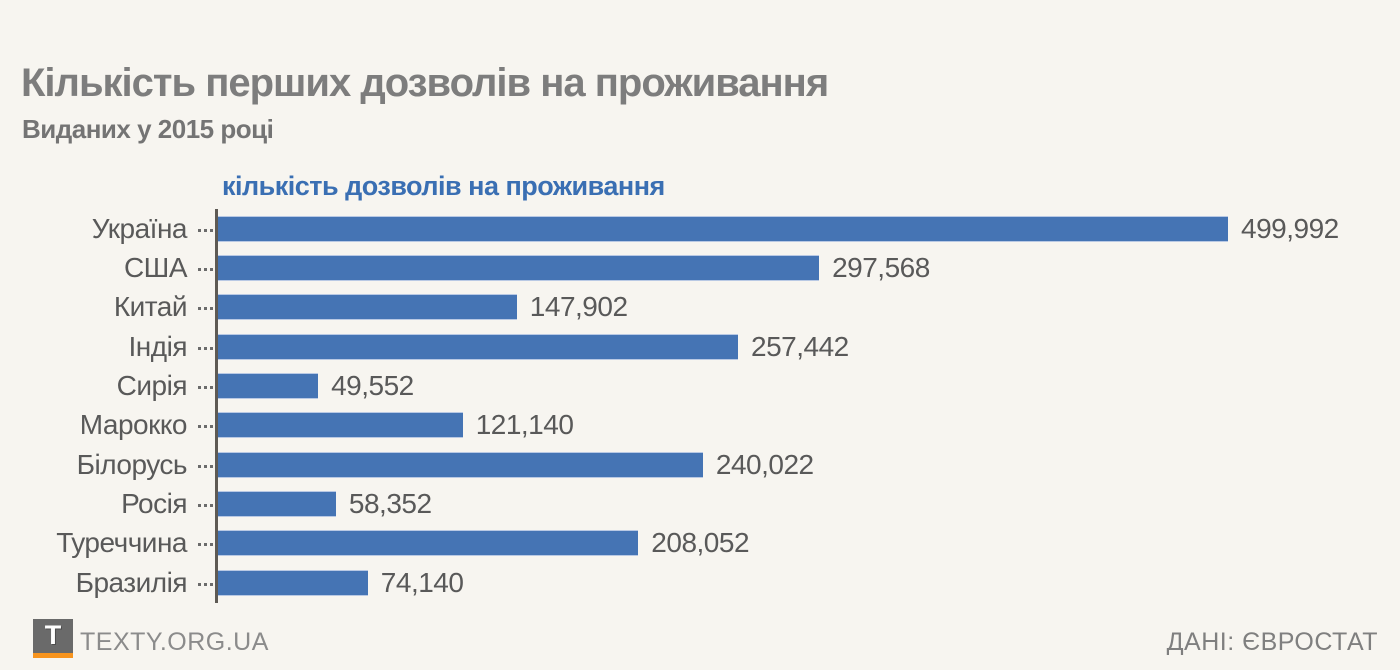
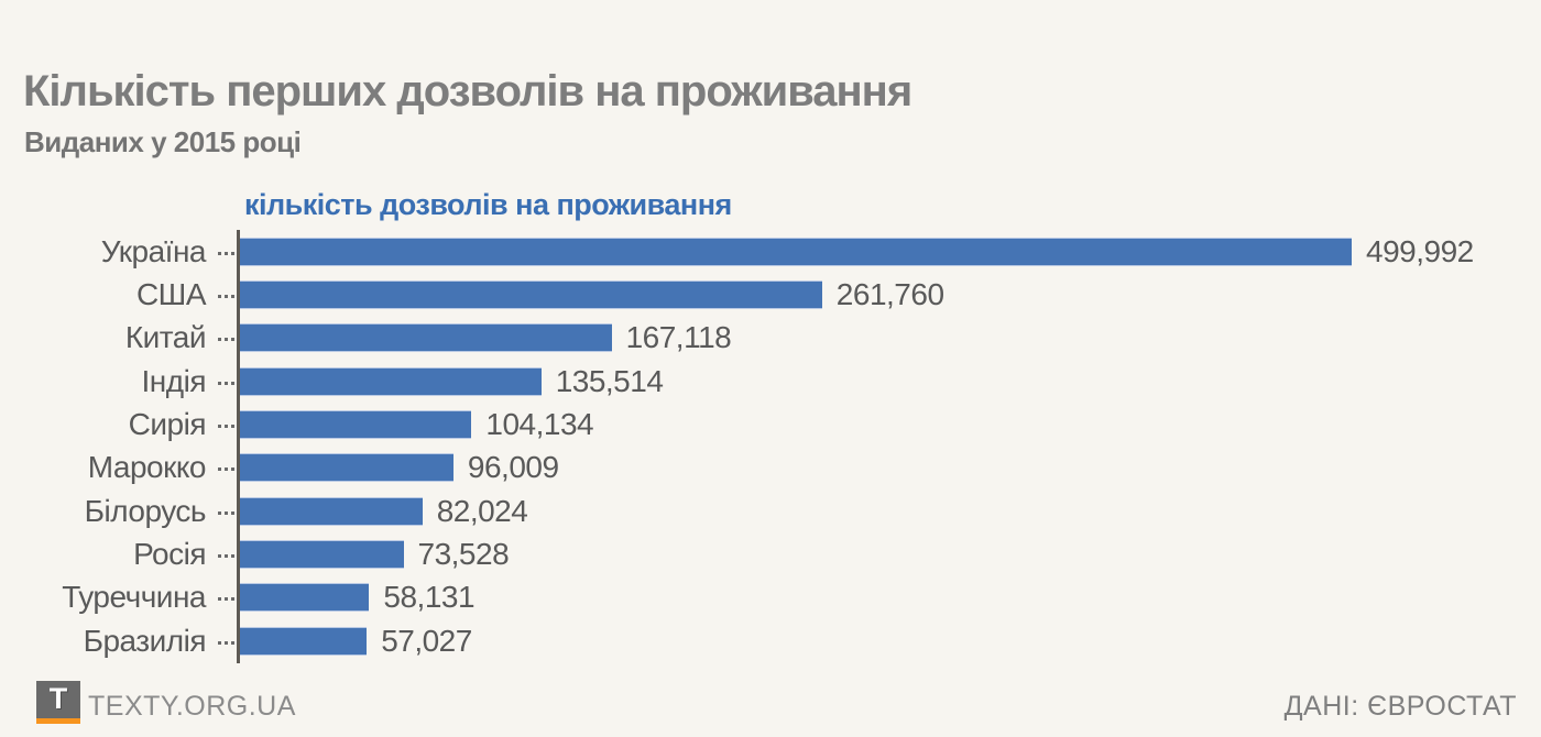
США: 297,568 -> 261,760
Китай: 147,902 -> 167,118
Індія: 257,442 -> 135,514
Сирія: 49,552 -> 104,134
Марокко: 121,140 -> 96,009
Білорусь: 240,022 -> 82,024
Росія: 58,352 -> 73,528
Туреччина: 208,052 -> 58,131
Бразилія: 74,140 -> 57,027
